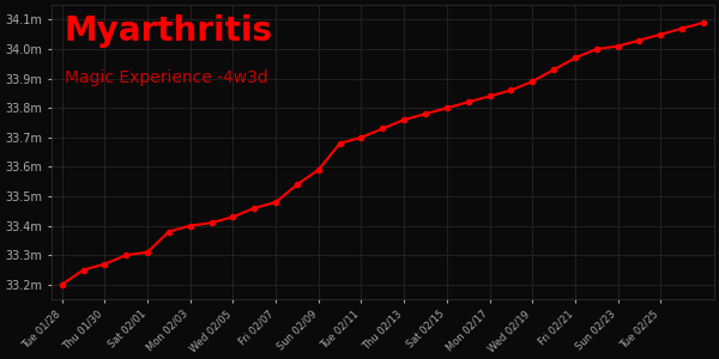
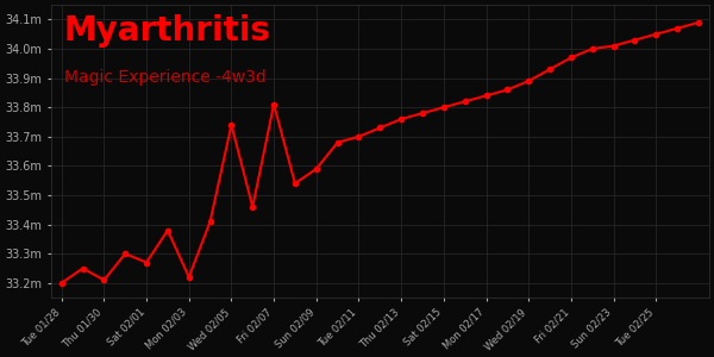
Thu 01/30: 33.27m -> 33.21m
Sat 02/01: 33.31m -> 33.27m
Mon 02/03: 33.40m -> 33.22m
Wed 02/05: 33.43m -> 33.74m
Fri 02/07: 33.48m -> 33.81m
